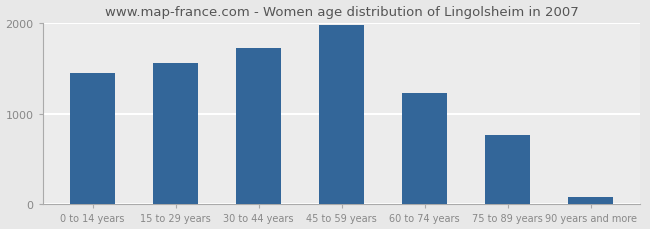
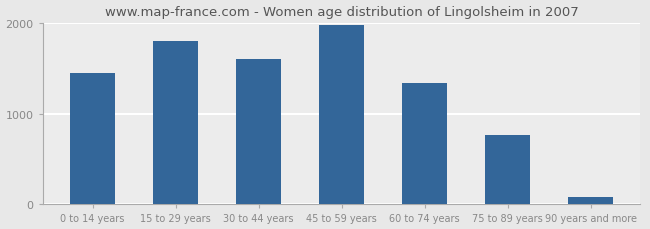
15 to 29 years: 1560 -> 1800
30 to 44 years: 1720 -> 1600
60 to 74 years: 1230 -> 1340
